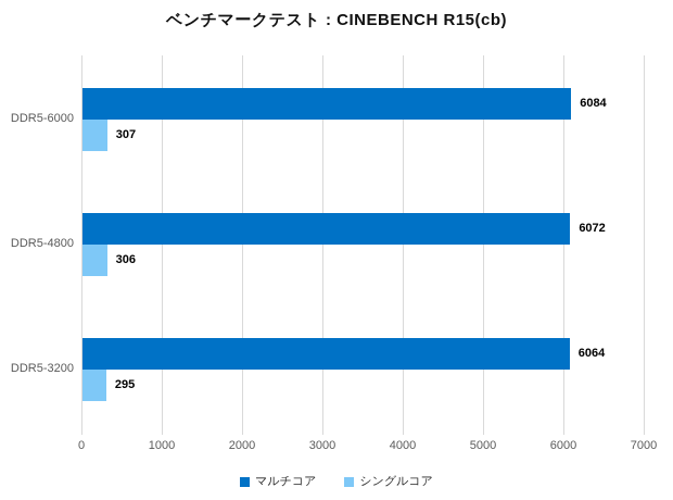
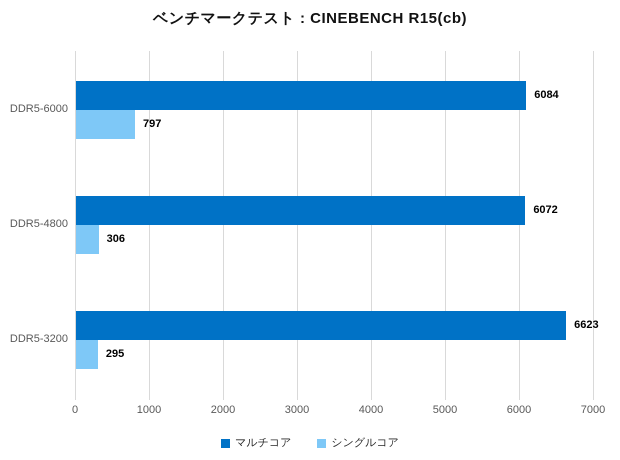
シングルコア/DDR5-6000: 307 -> 797
マルチコア/DDR5-3200: 6064 -> 6623
